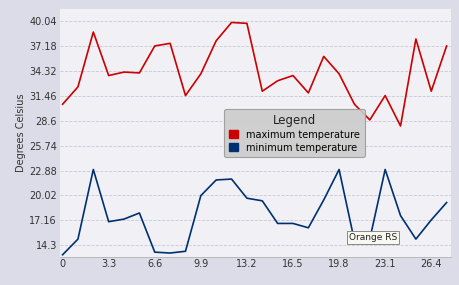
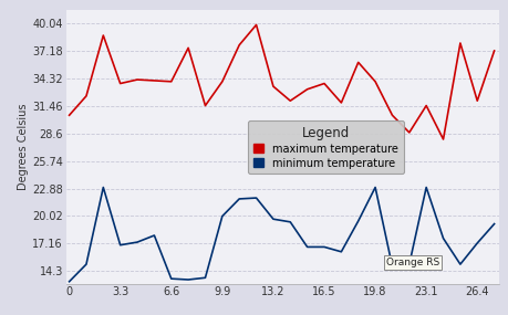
maximum temperature/6.6: 37.2 -> 34.0
maximum temperature/13.2: 39.8 -> 33.5
